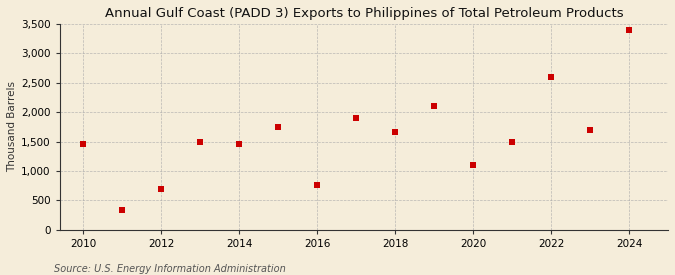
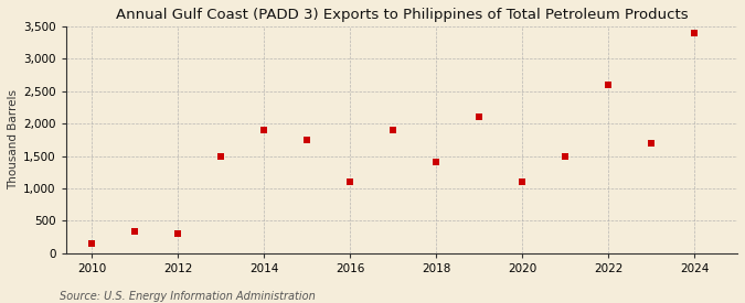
2010: 1,460 -> 150
2012: 700 -> 300
2014: 1,460 -> 1,900
2016: 760 -> 1,100
2018: 1,660 -> 1,400
